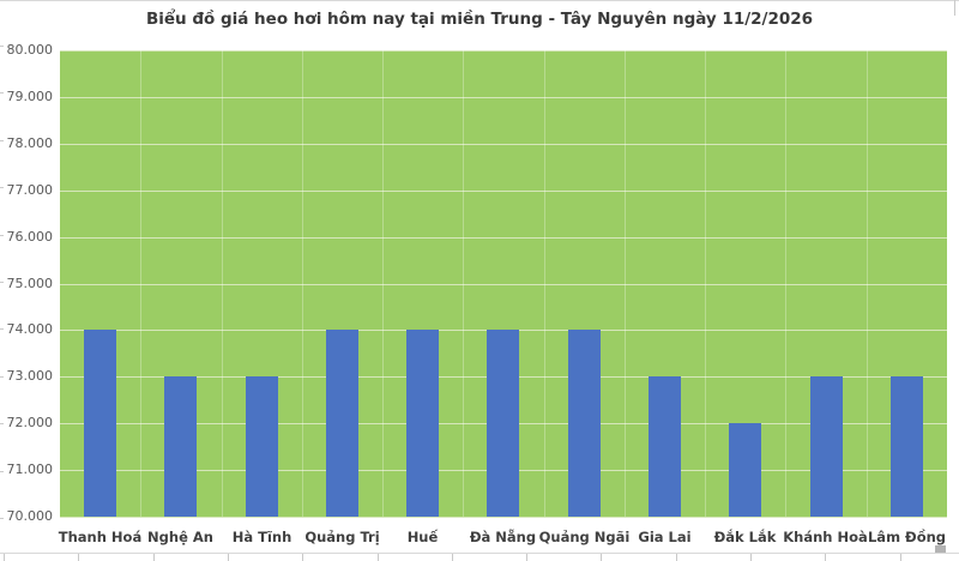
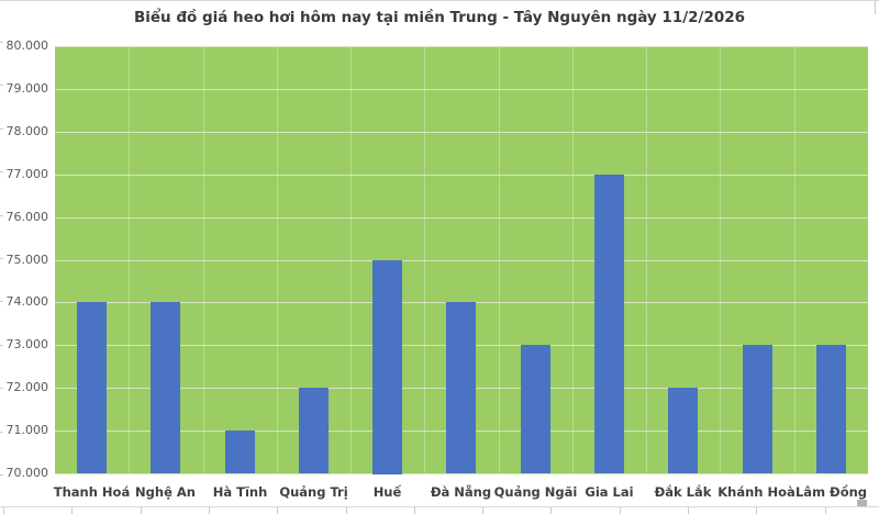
Nghệ An: 73000 -> 74000
Hà Tĩnh: 73000 -> 71000
Quảng Trị: 74000 -> 72000
Huế: 74000 -> 75000
Quảng Ngãi: 74000 -> 73000
Gia Lai: 73000 -> 77000
